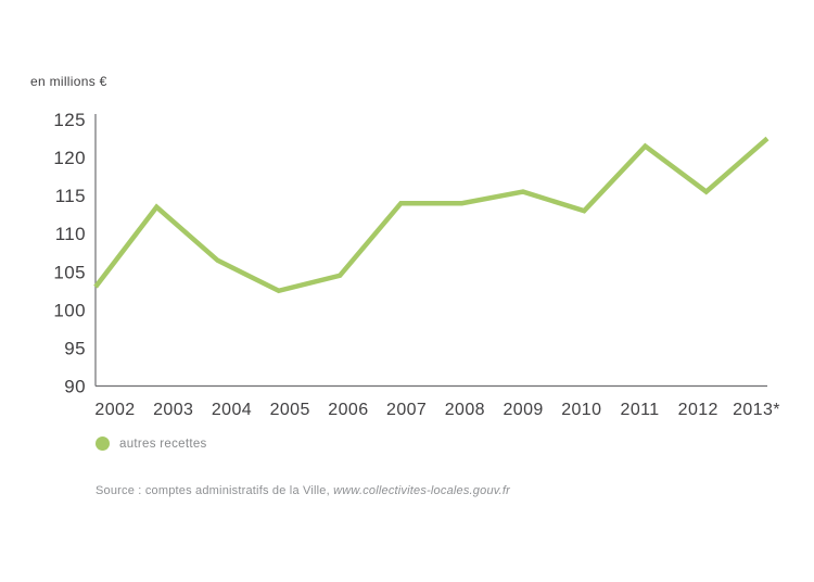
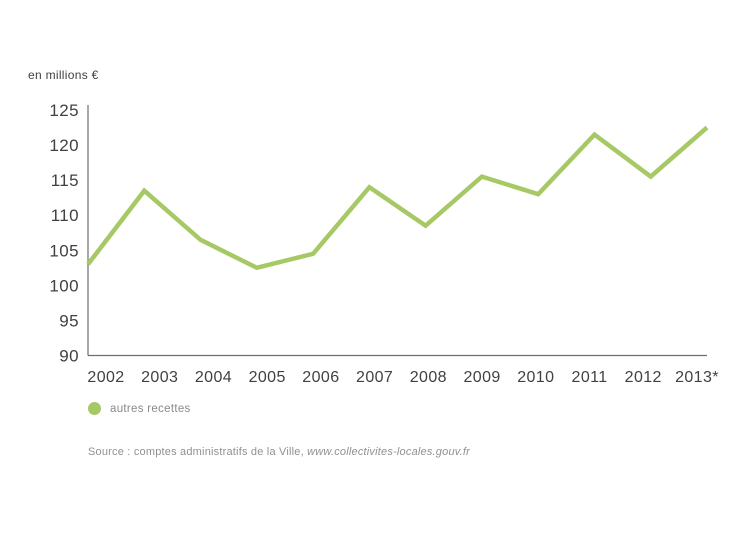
2008: 114 -> 108
